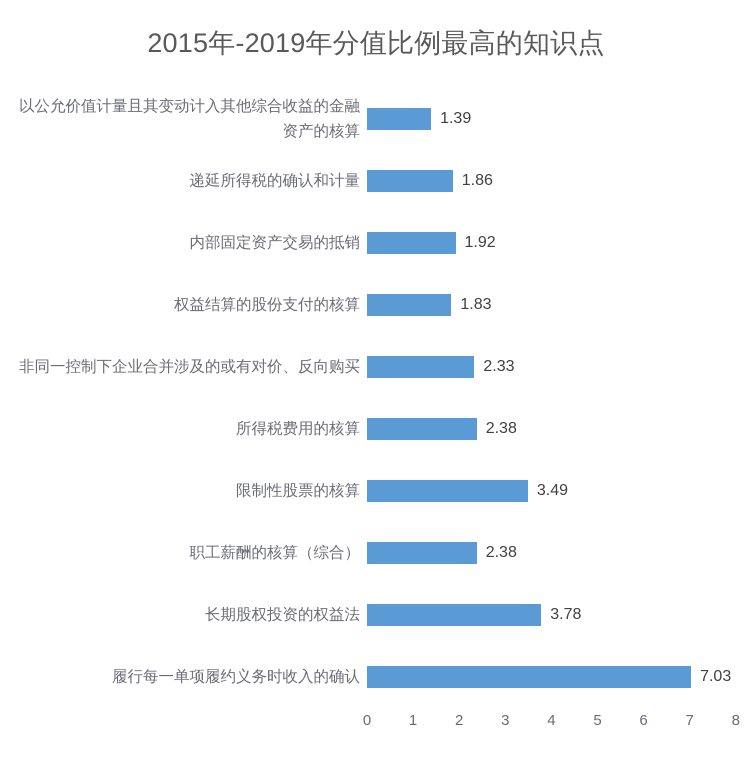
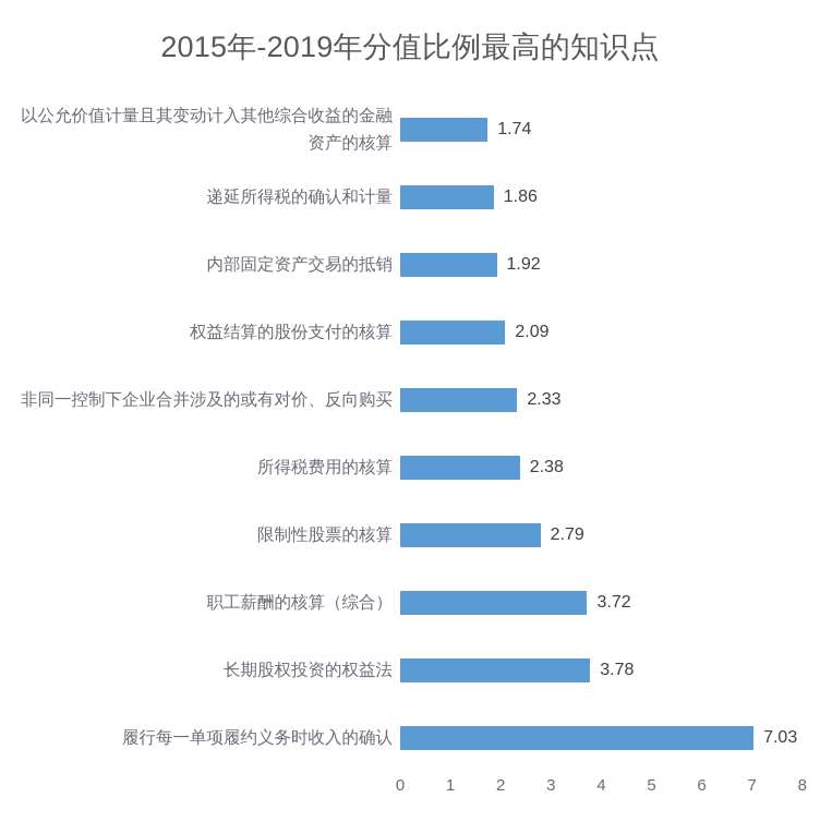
以公允价值计量且其变动计入其他综合收益的金融资产的核算: 1.39 -> 1.74
权益结算的股份支付的核算: 1.83 -> 2.09
限制性股票的核算: 3.49 -> 2.79
职工薪酬的核算（综合）: 2.38 -> 3.72
